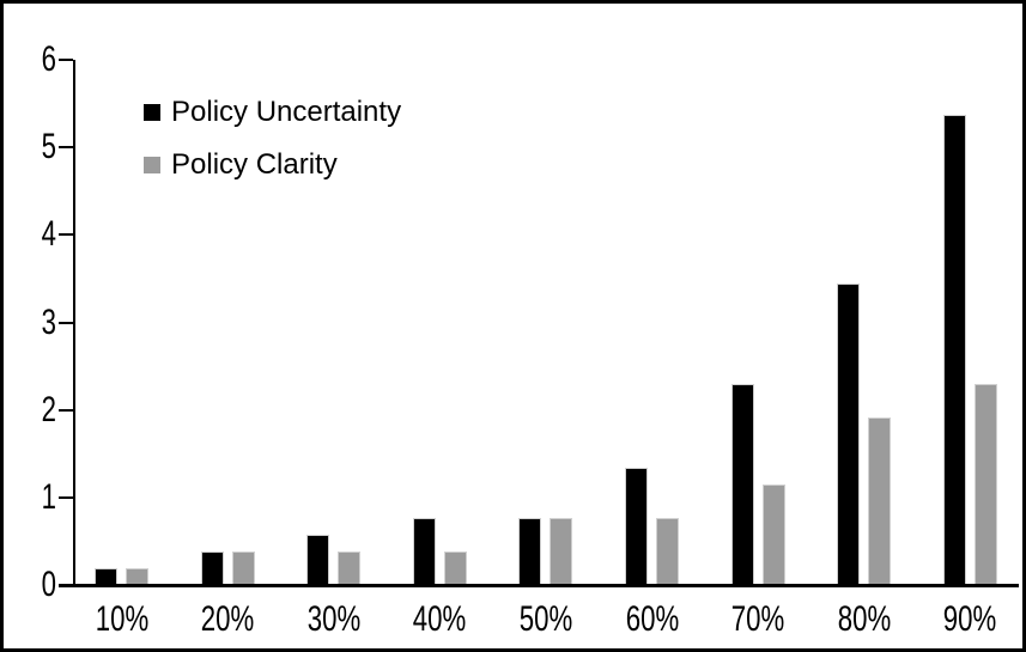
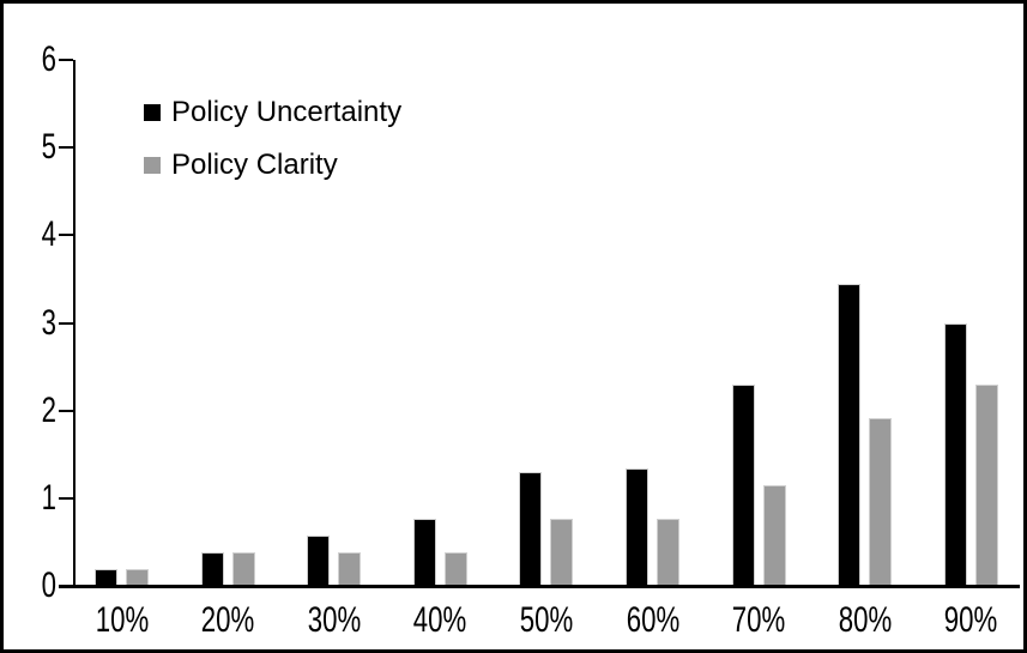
Policy Uncertainty/50%: 0.8 -> 1.3
Policy Uncertainty/90%: 5.4 -> 3.0
